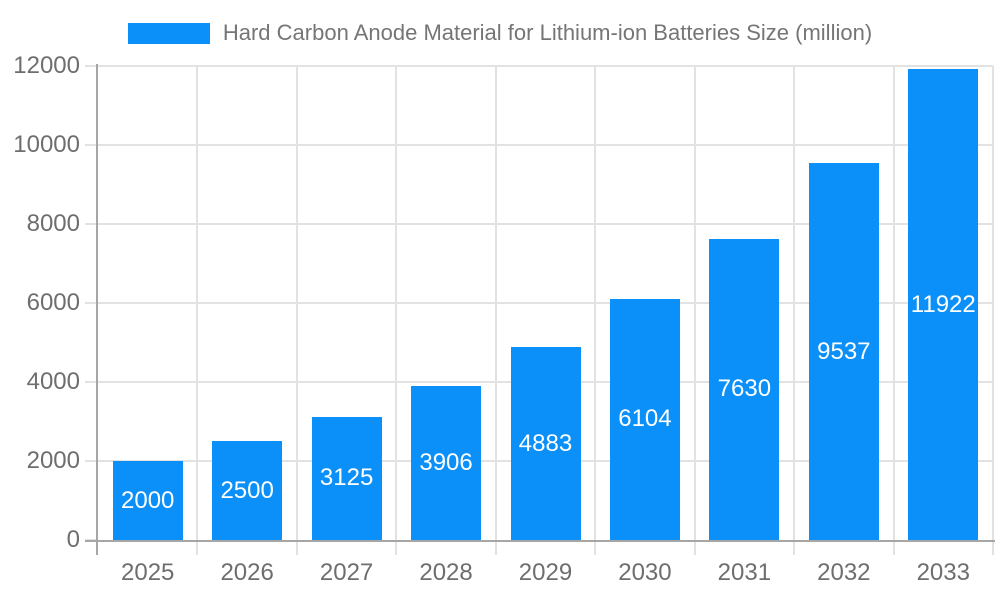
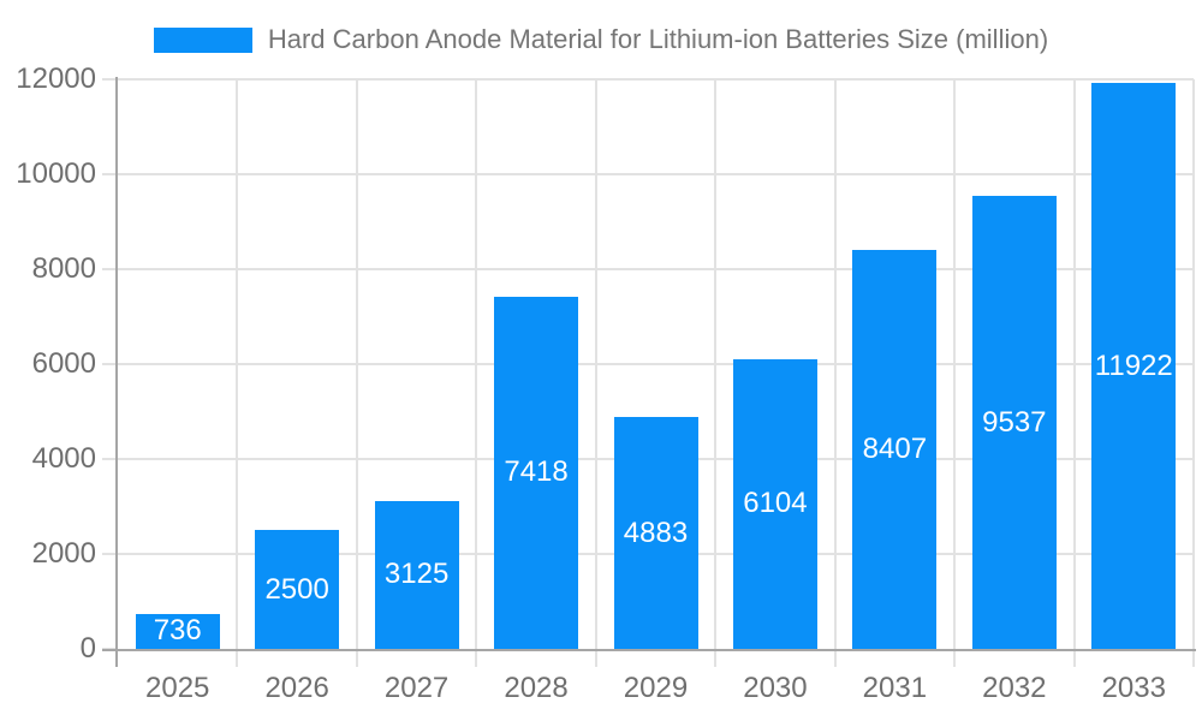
2025: 2000 -> 736
2028: 3906 -> 7418
2031: 7630 -> 8407
